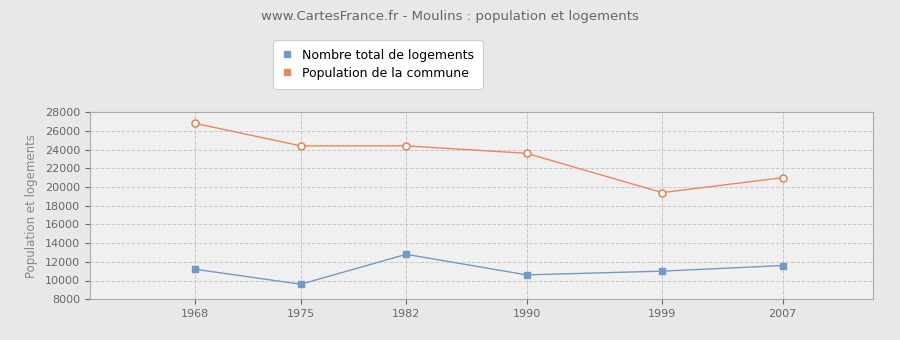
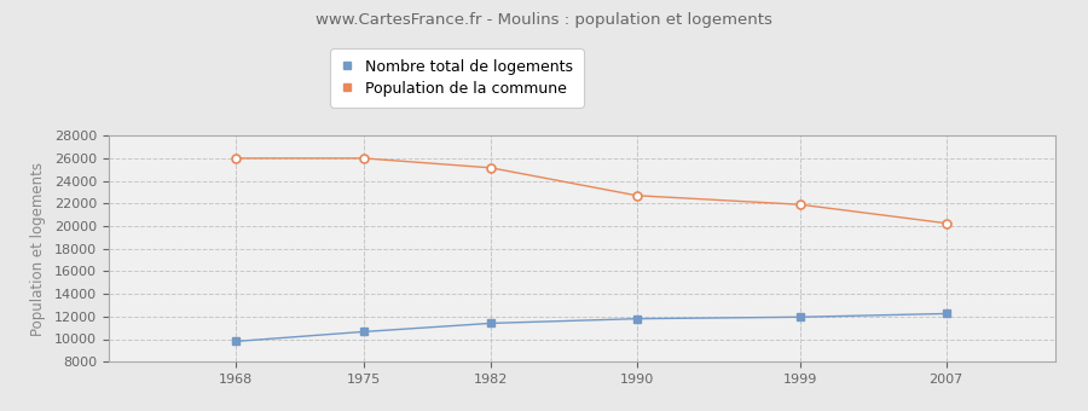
Nombre total de logements/1968: 11200 -> 9800
Population de la commune/1968: 26800 -> 26000
Nombre total de logements/1975: 9600 -> 10600
Population de la commune/1975: 24400 -> 26000
Nombre total de logements/1982: 12800 -> 11400
Population de la commune/1982: 24400 -> 25200
Nombre total de logements/1990: 10600 -> 11800
Population de la commune/1990: 23600 -> 22700
Nombre total de logements/1999: 11000 -> 12000
Population de la commune/1999: 19400 -> 21900
Nombre total de logements/2007: 11600 -> 12200
Population de la commune/2007: 21000 -> 20200
